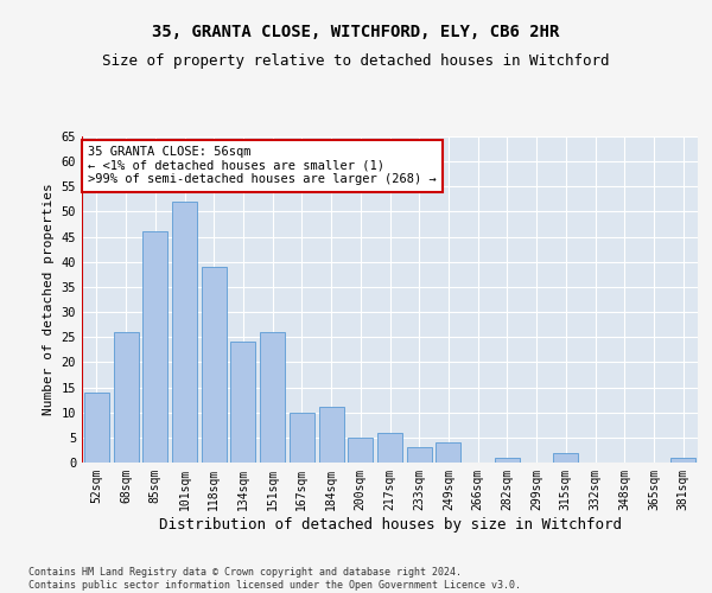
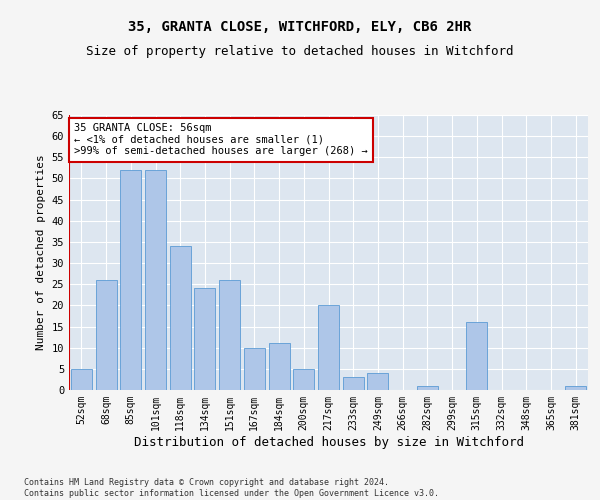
52sqm: 14 -> 5
85sqm: 46 -> 52
118sqm: 39 -> 34
217sqm: 6 -> 20
315sqm: 2 -> 16
